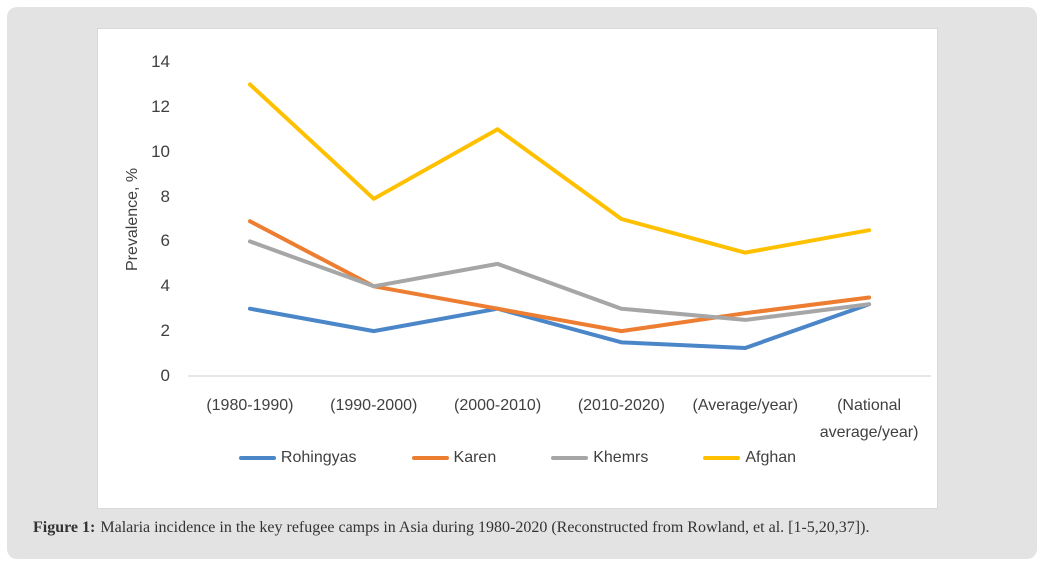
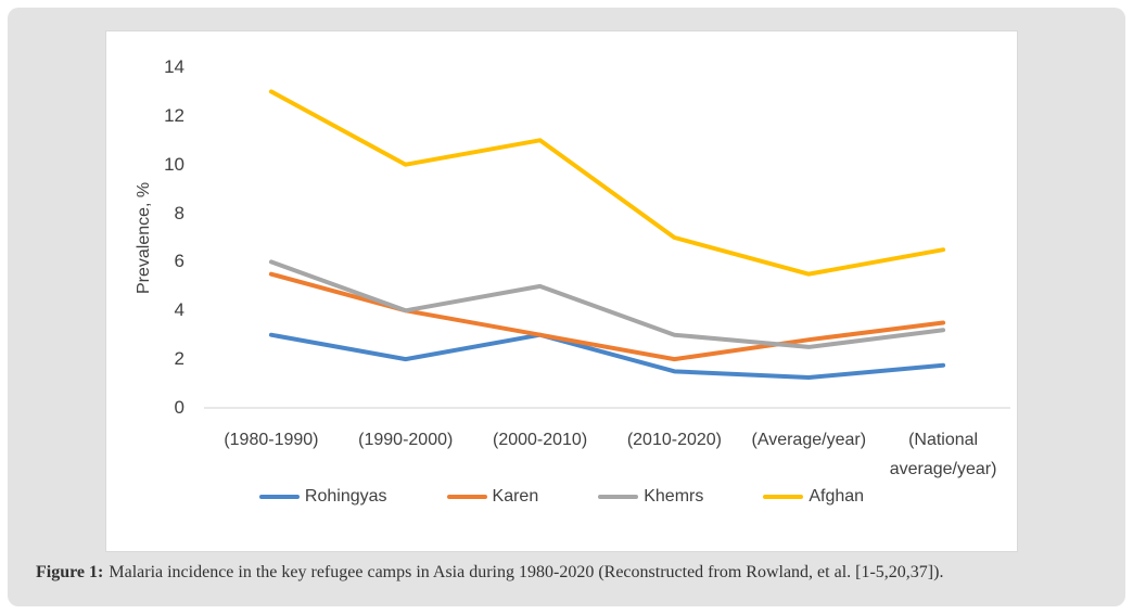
Karen/(1980-1990): 6.9 -> 5.5
Afghan/(1990-2000): 7.9 -> 10.0
Rohingyas/(National average/year): 3.2 -> 1.8
